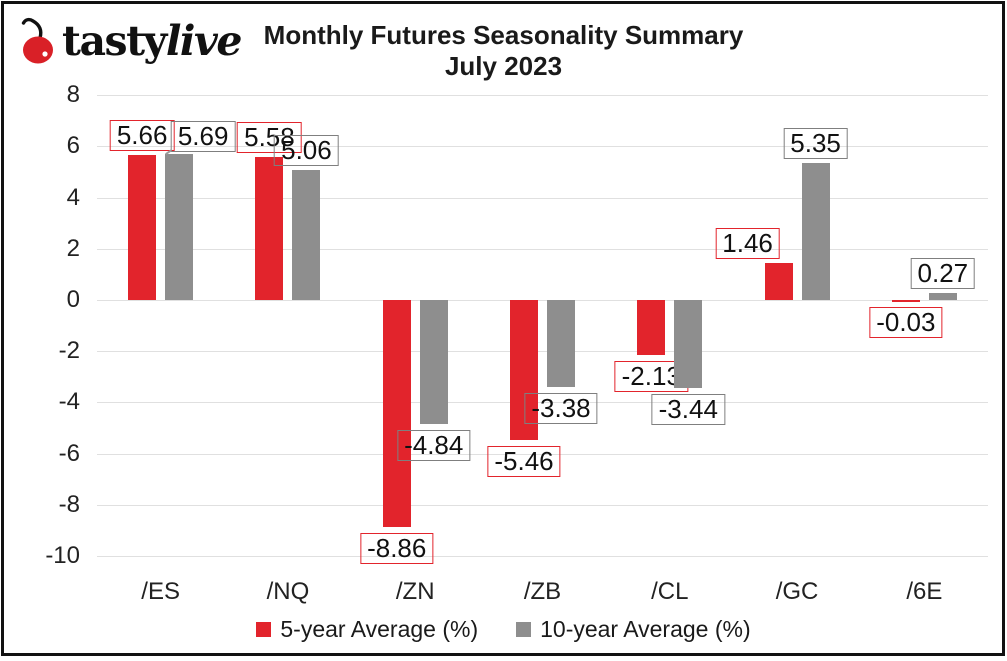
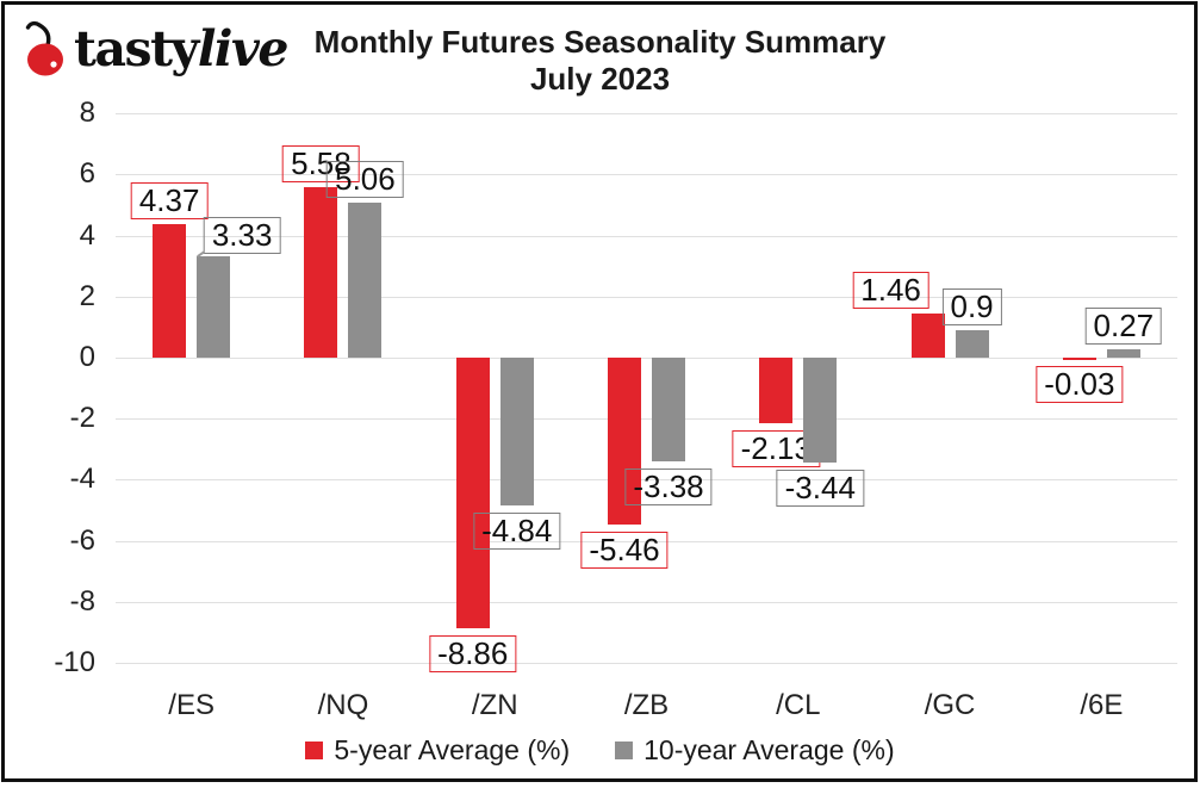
5-year Average (%)//ES: 5.66 -> 4.37
10-year Average (%)//ES: 5.69 -> 3.33
10-year Average (%)//GC: 5.35 -> 0.9
